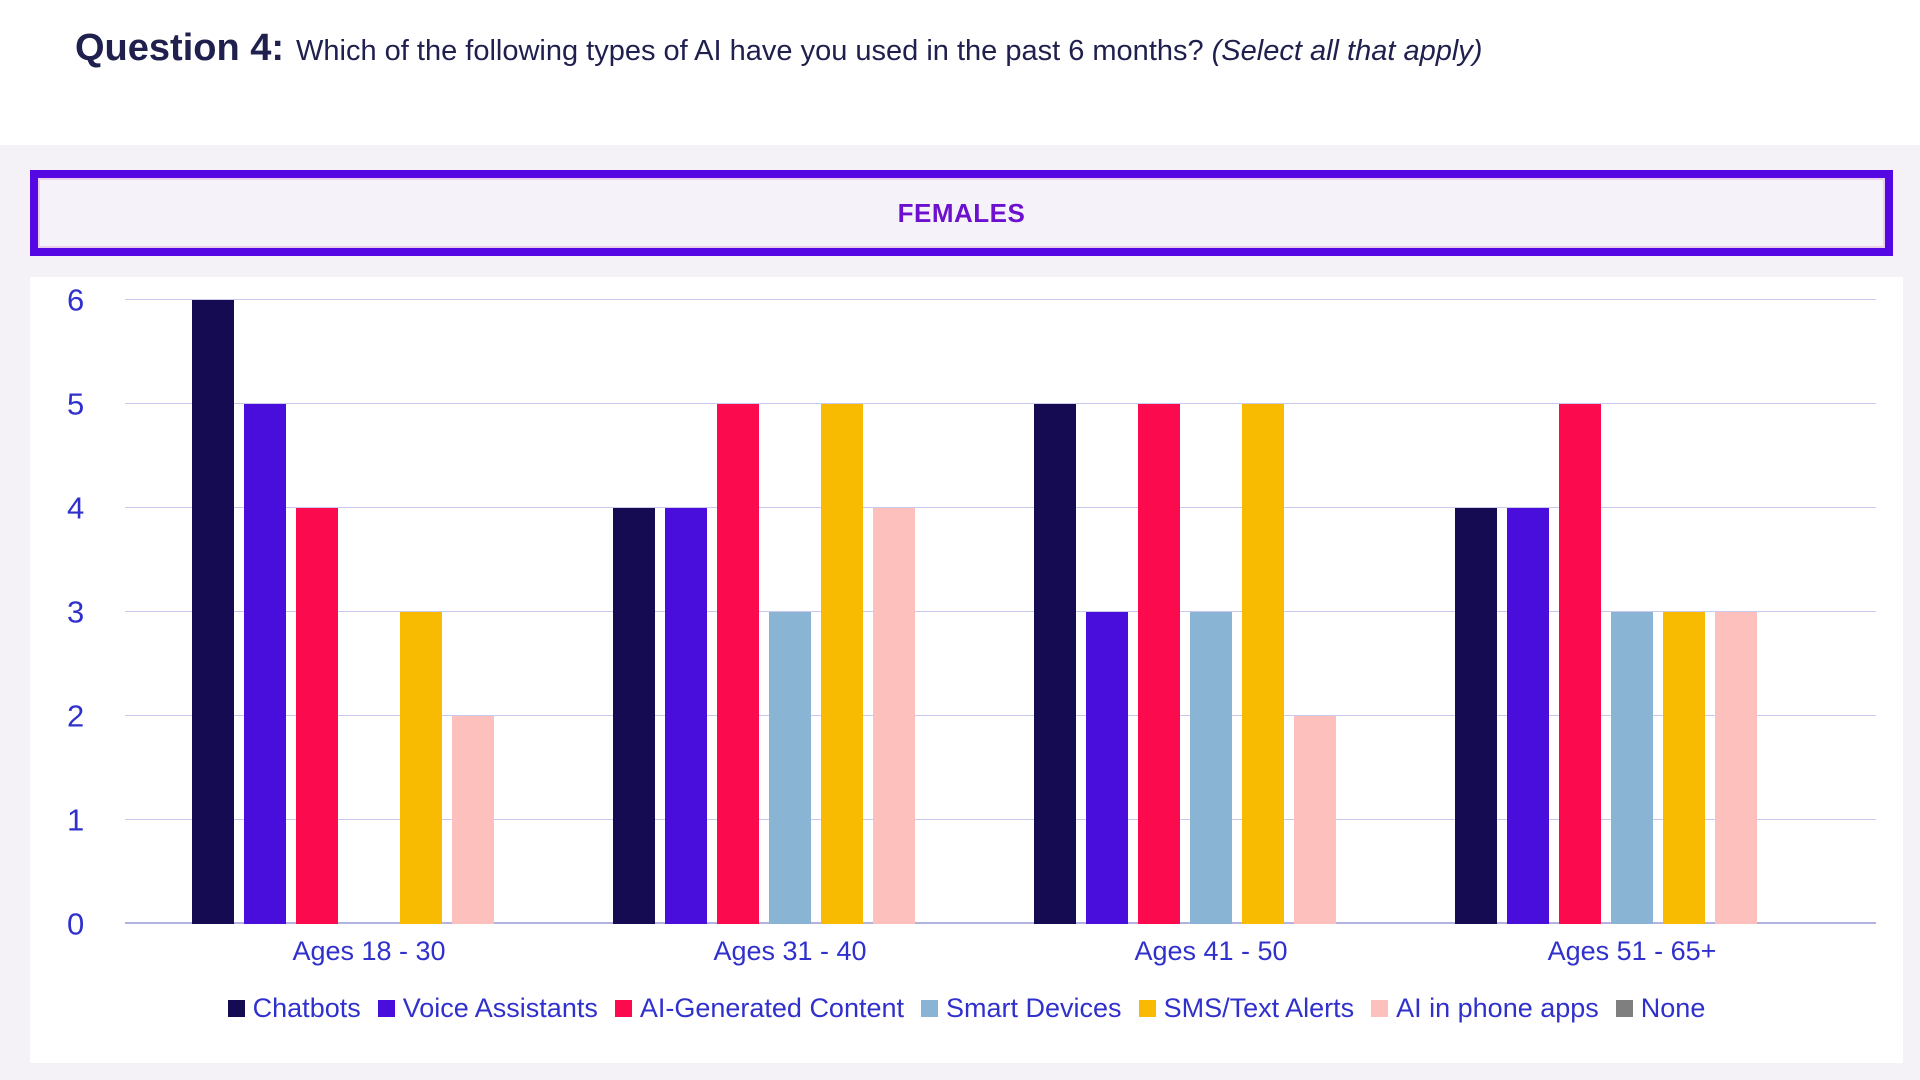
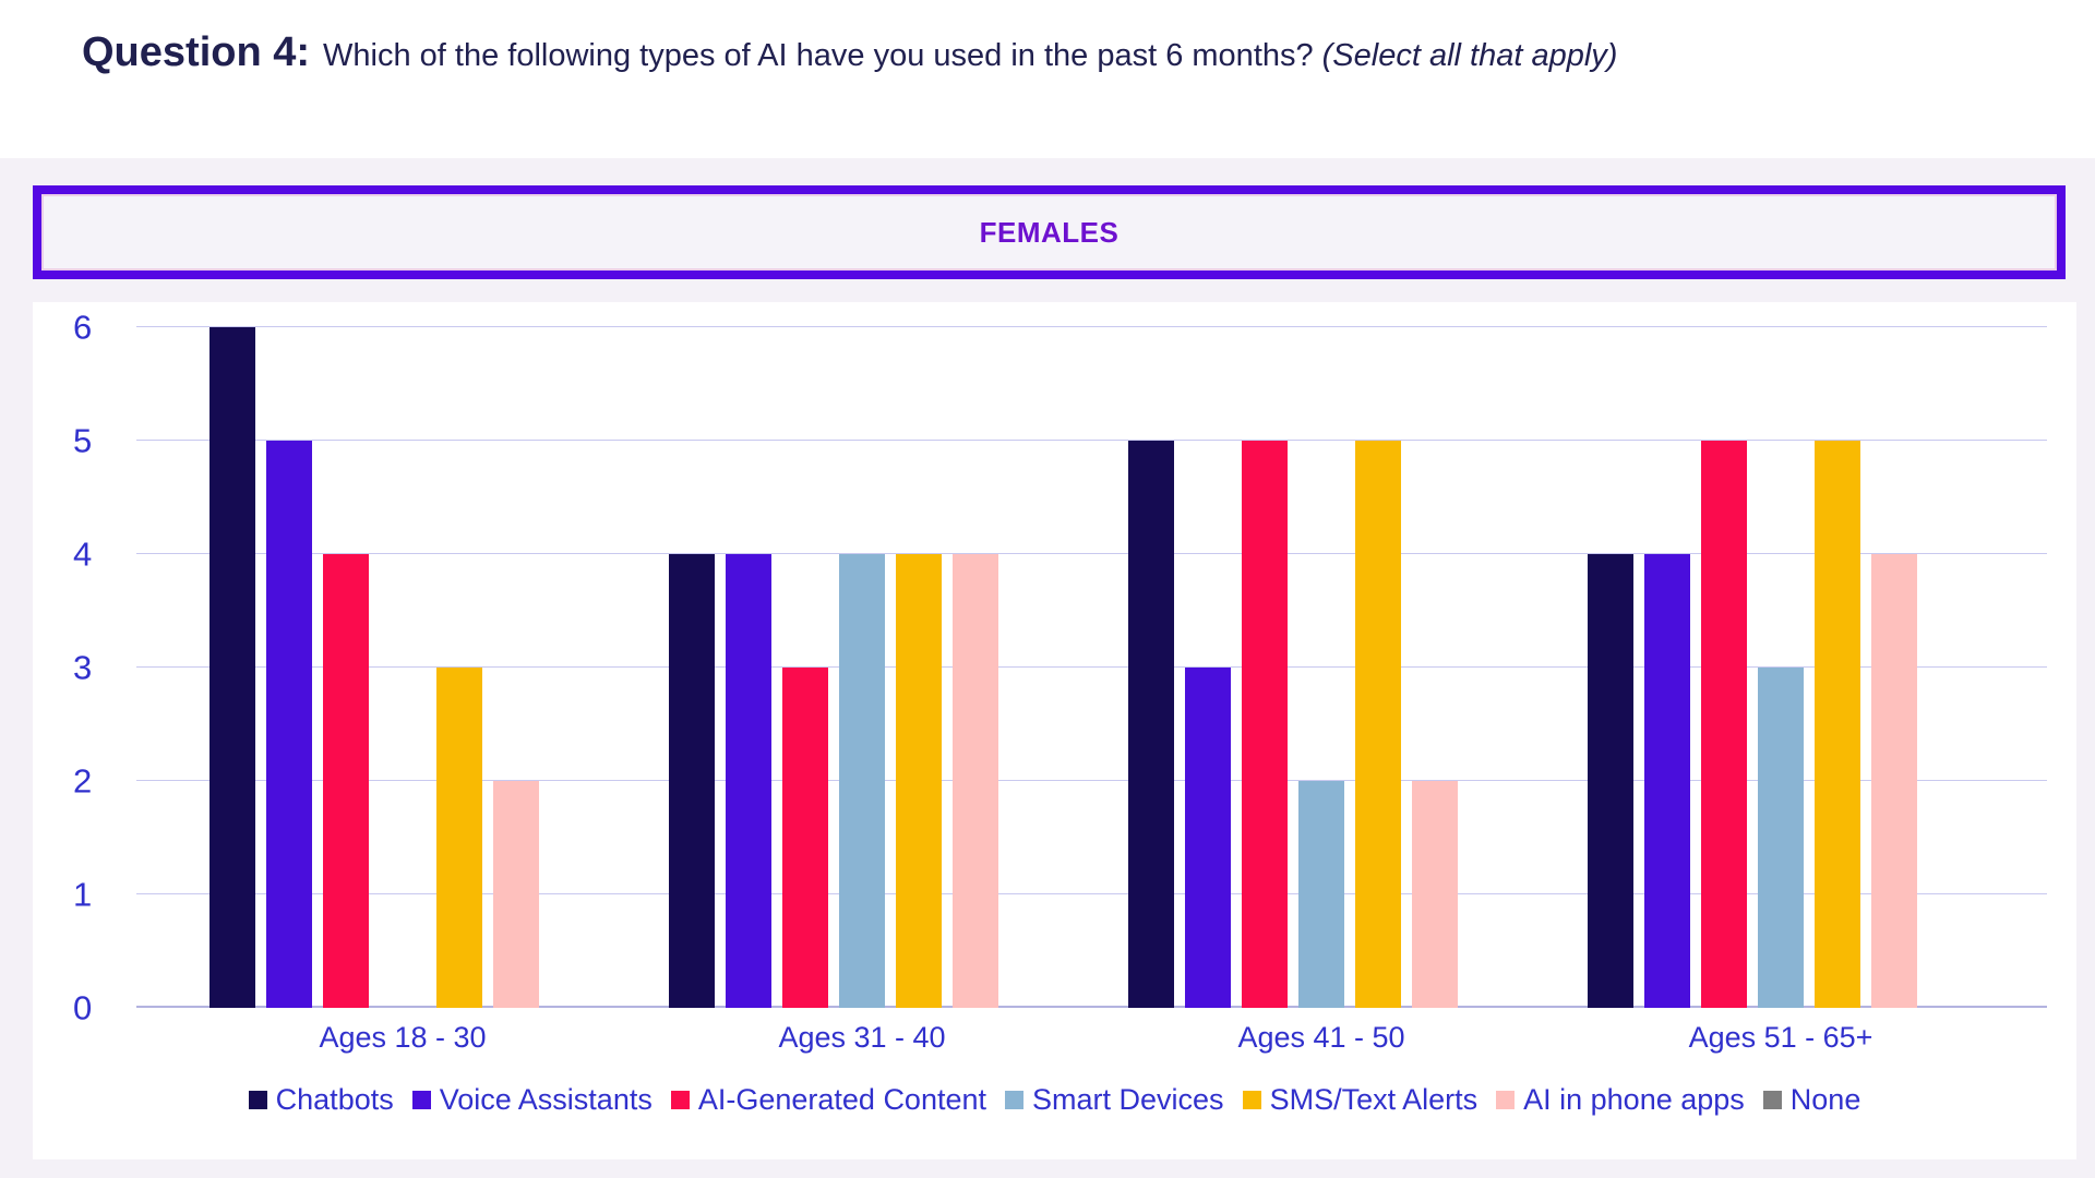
AI-Generated Content/Ages 31 - 40: 5 -> 3
Smart Devices/Ages 31 - 40: 3 -> 4
SMS/Text Alerts/Ages 31 - 40: 5 -> 4
Smart Devices/Ages 41 - 50: 3 -> 2
SMS/Text Alerts/Ages 51 - 65+: 3 -> 5
AI in phone apps/Ages 51 - 65+: 3 -> 4
